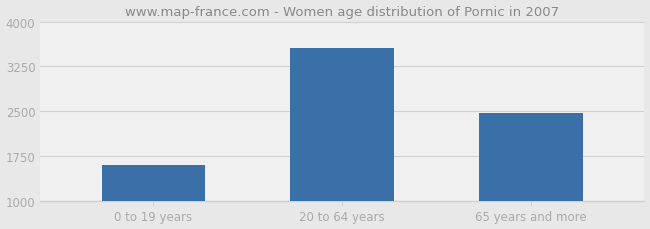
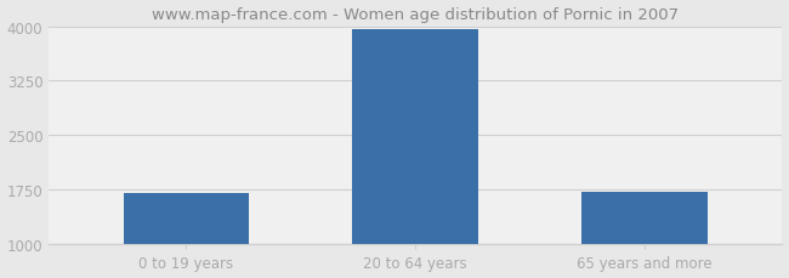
0 to 19 years: 1600 -> 1700
20 to 64 years: 3560 -> 3950
65 years and more: 2480 -> 1720
